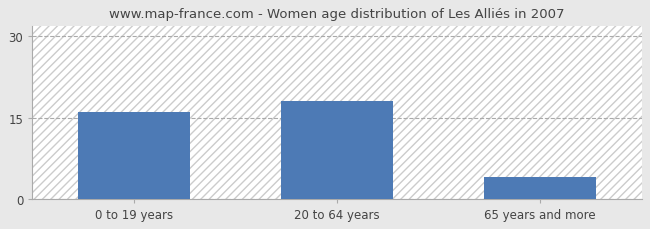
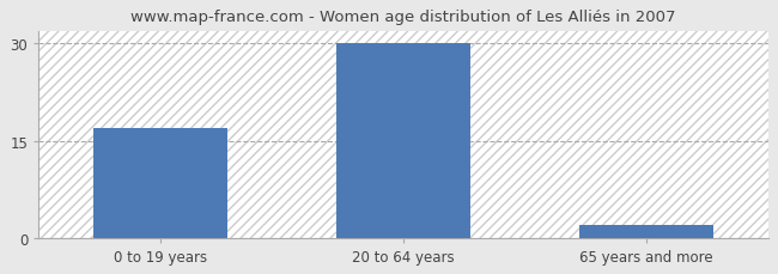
0 to 19 years: 16 -> 17
20 to 64 years: 18 -> 30
65 years and more: 4 -> 2
